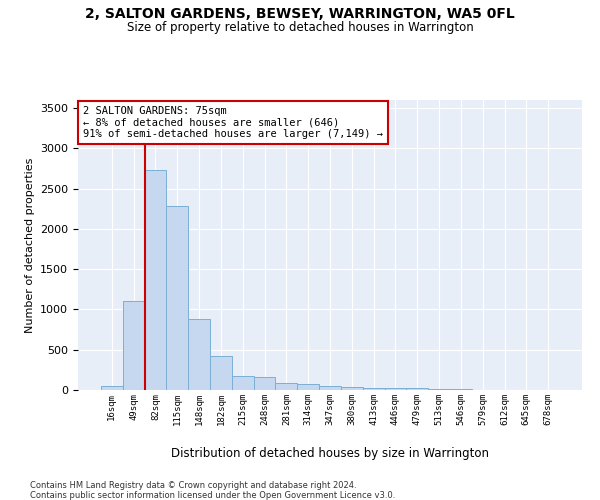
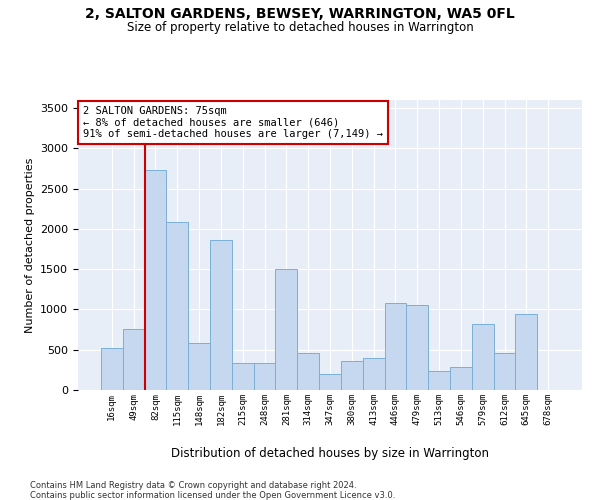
16sqm: 60 -> 520
49sqm: 1100 -> 760
115sqm: 2290 -> 2080
148sqm: 880 -> 580
182sqm: 420 -> 1860
215sqm: 170 -> 340
248sqm: 160 -> 340
281sqm: 90 -> 1500
314sqm: 70 -> 460
347sqm: 60 -> 200
380sqm: 40 -> 360
413sqm: 30 -> 400
446sqm: 20 -> 1080
479sqm: 20 -> 1060
513sqm: 10 -> 240
546sqm: 10 -> 280
579sqm: 0 -> 820
612sqm: 0 -> 460
645sqm: 0 -> 940
